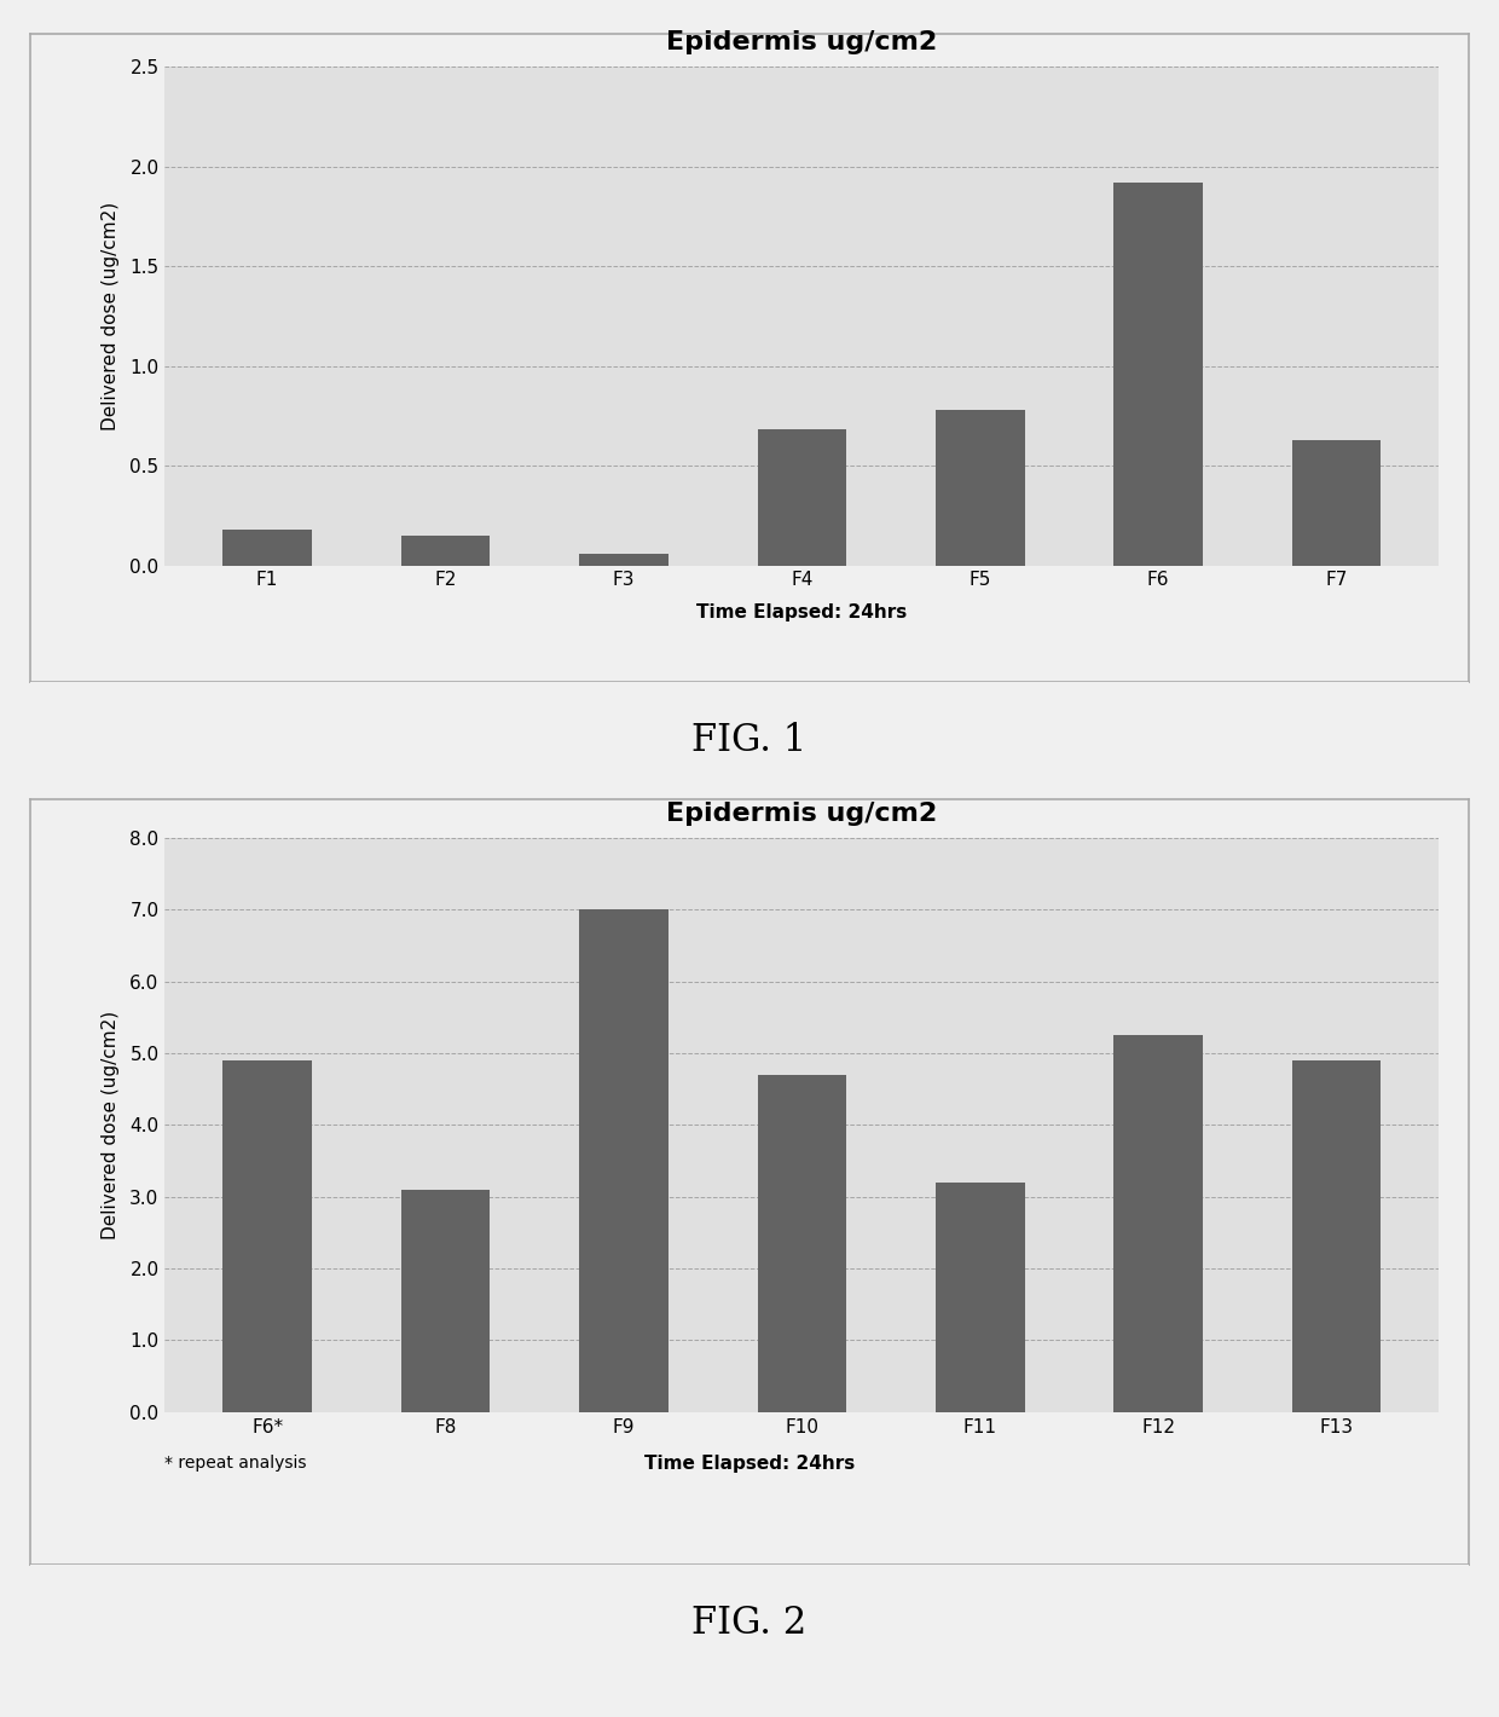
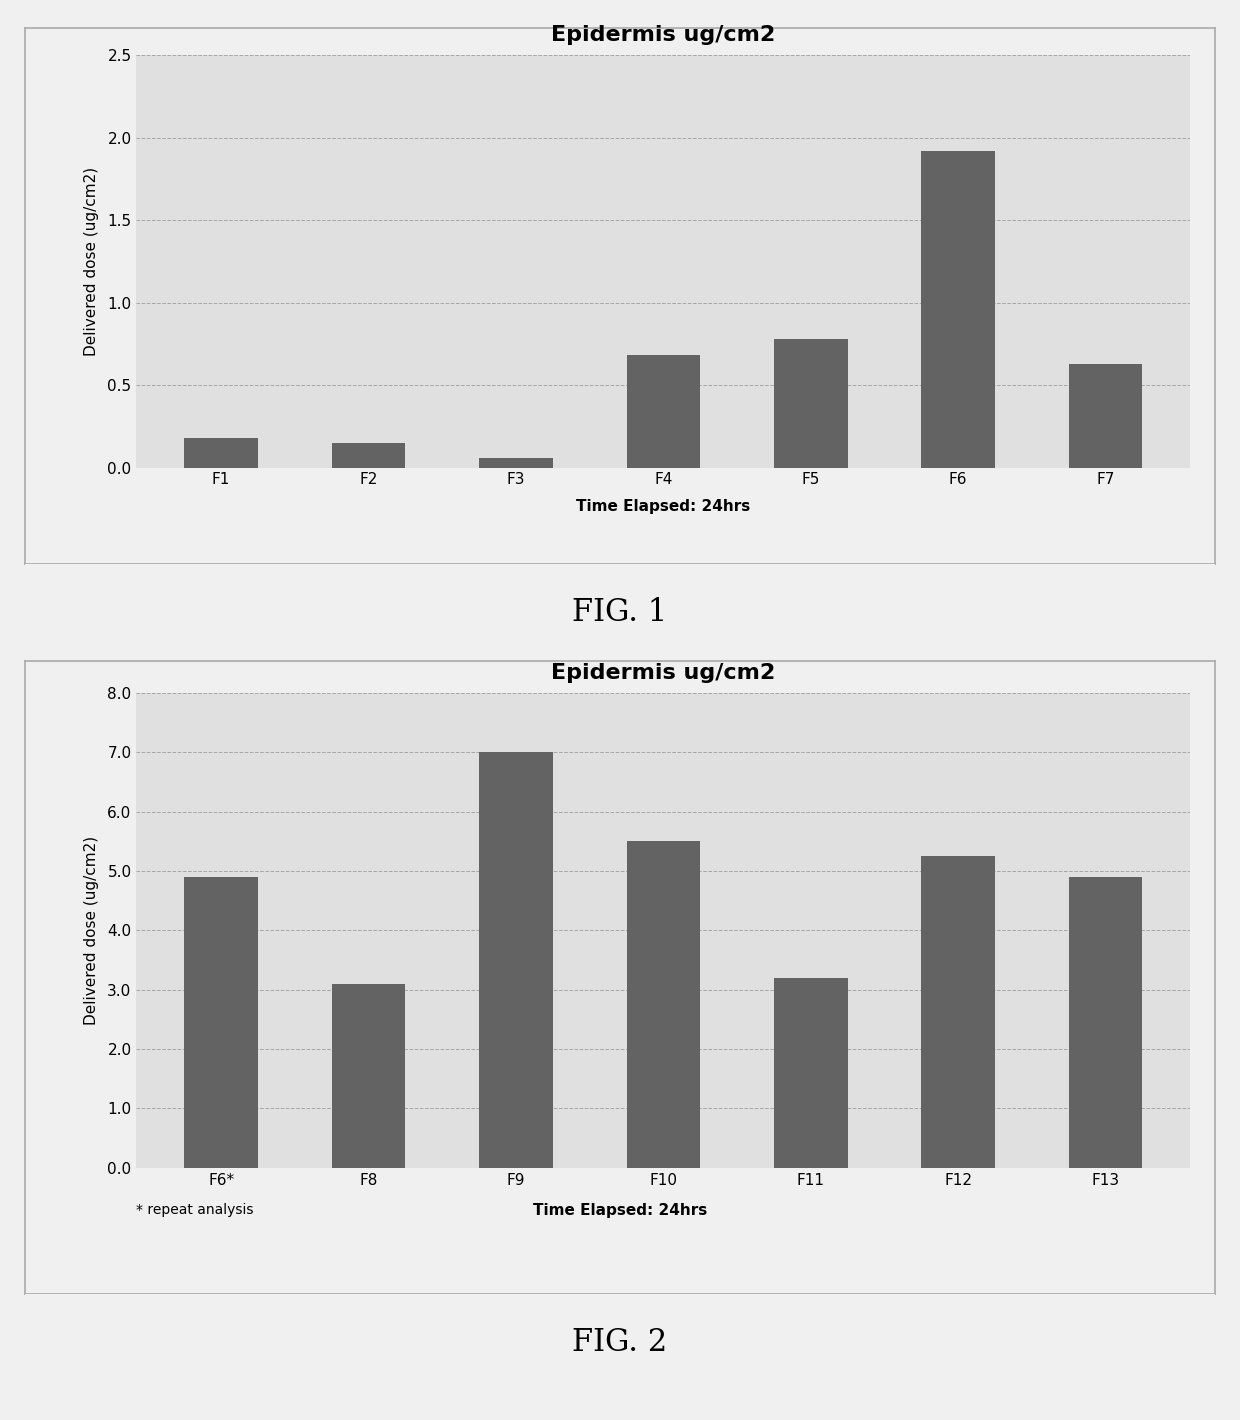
F10: 4.70 -> 5.50
